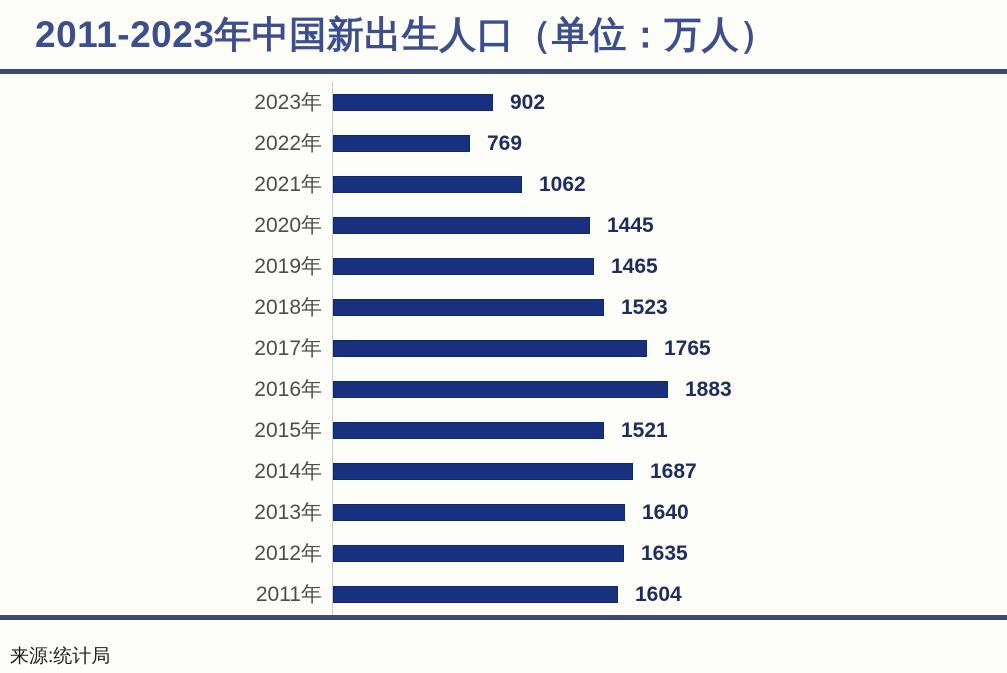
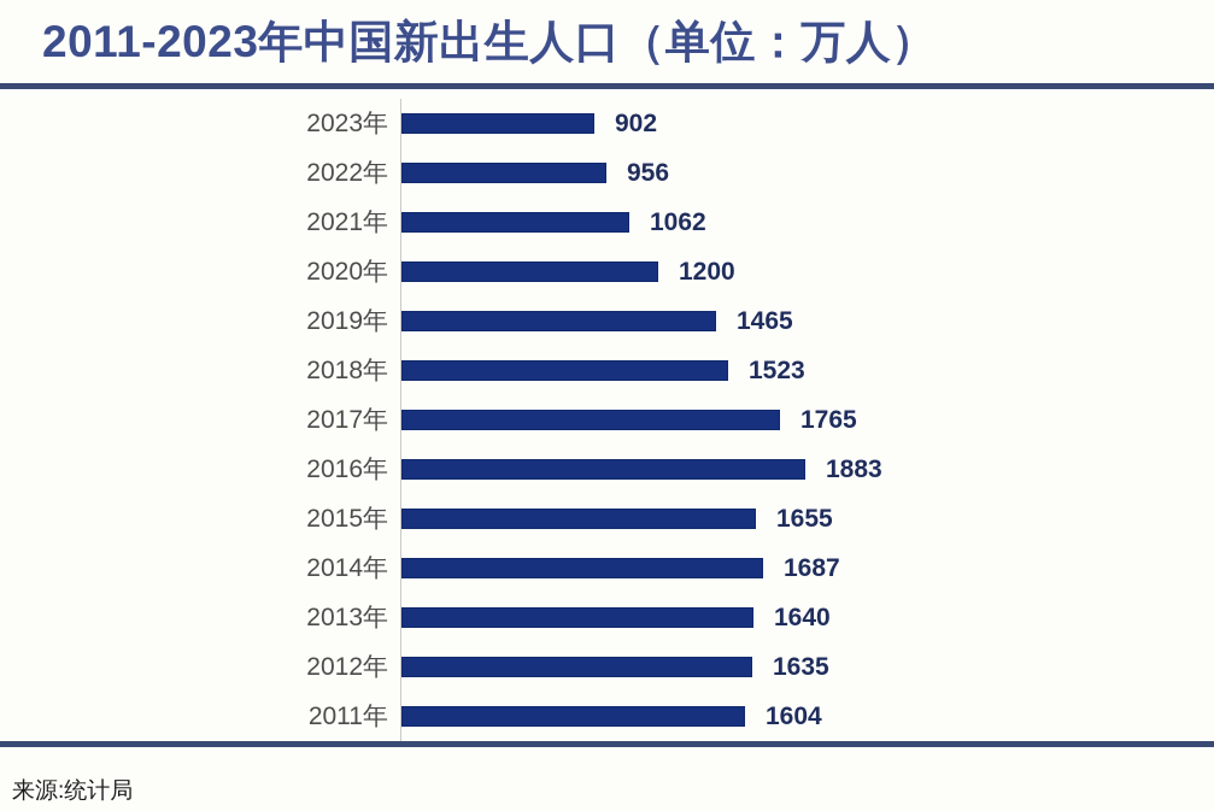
2022年: 769 -> 956
2020年: 1445 -> 1200
2015年: 1521 -> 1655
